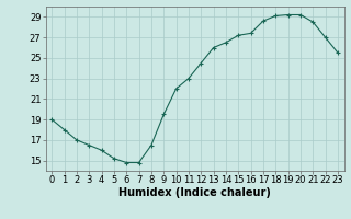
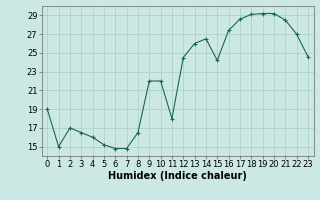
1: 18.0 -> 15.0
9: 19.5 -> 22.0
11: 23.0 -> 18.0
15: 27.2 -> 24.2
23: 25.5 -> 24.6
